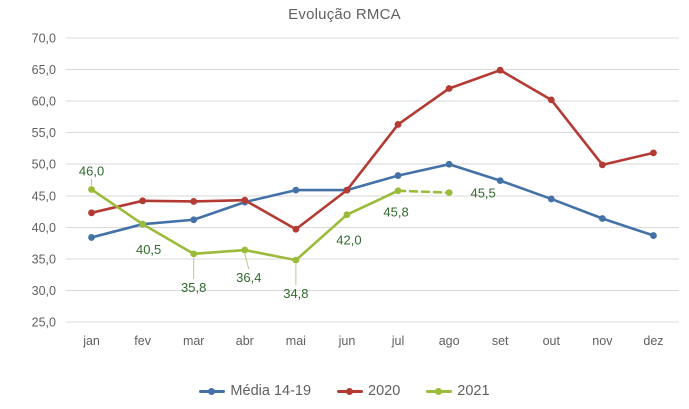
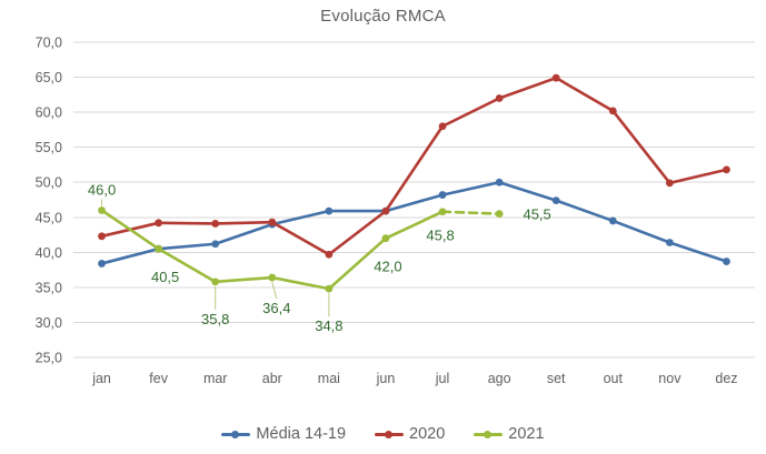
2020/jul: 56 -> 58
